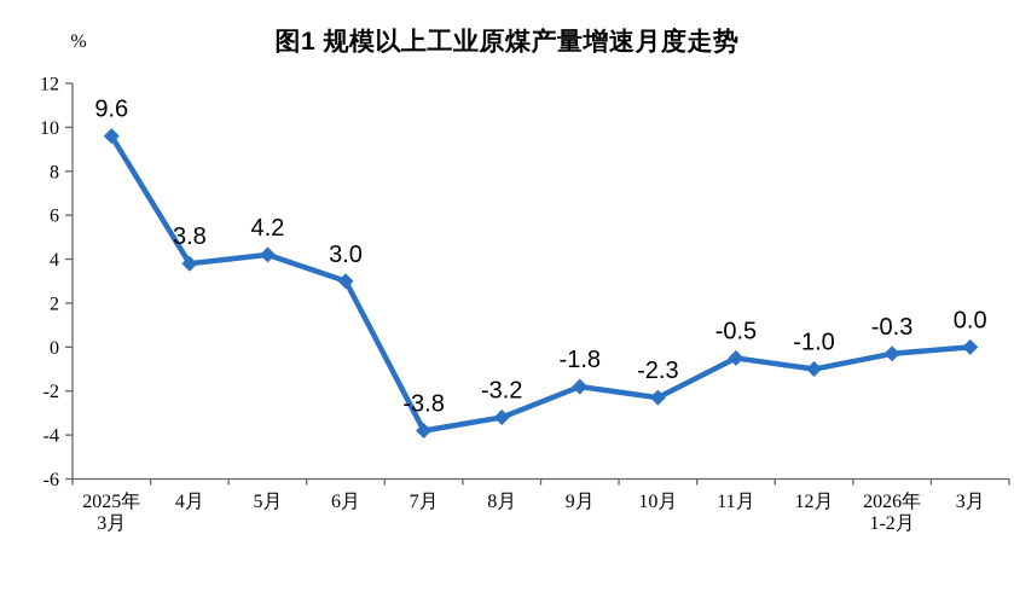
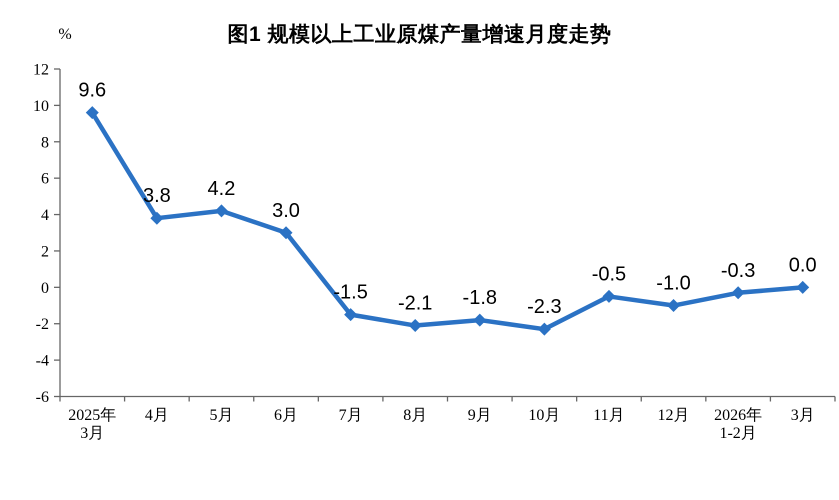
7月: -3.8 -> -1.5
8月: -3.2 -> -2.1
